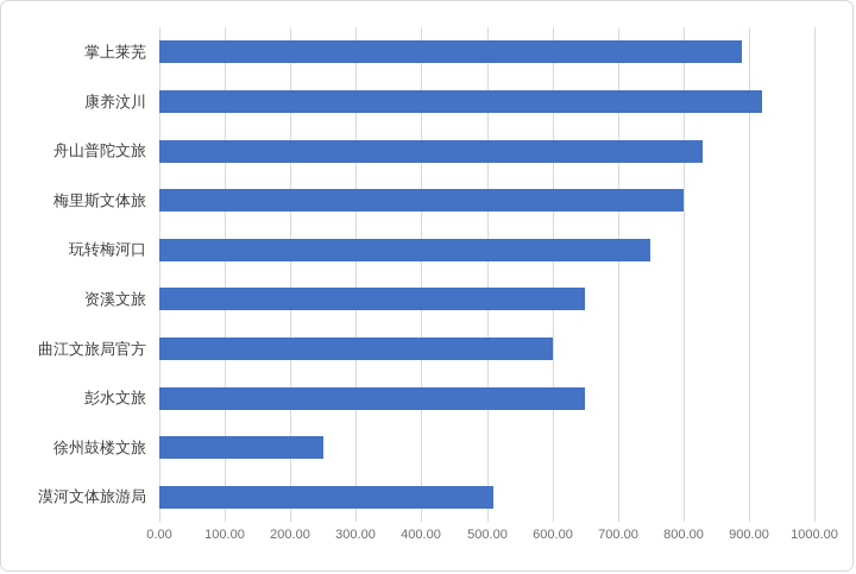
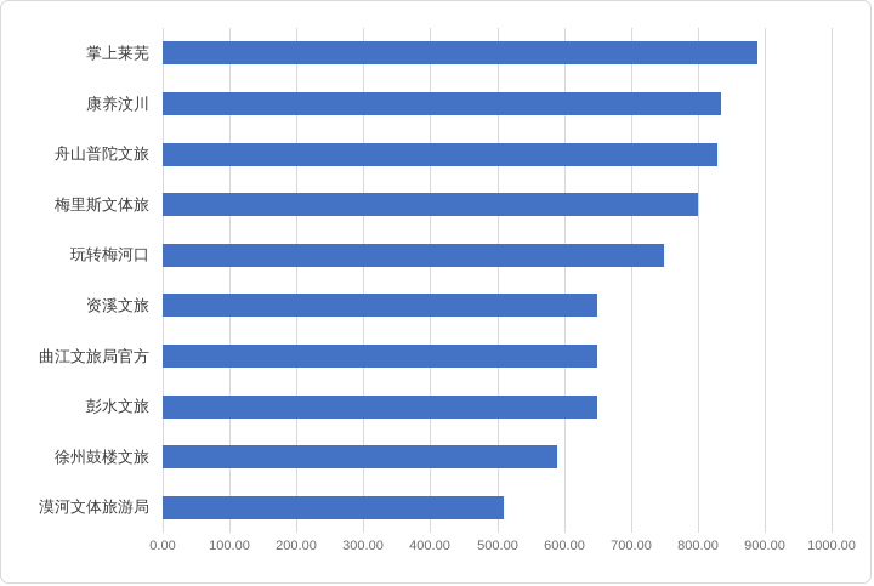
康养汶川: 920 -> 840
曲江文旅局官方: 600 -> 650
徐州鼓楼文旅: 250 -> 590
